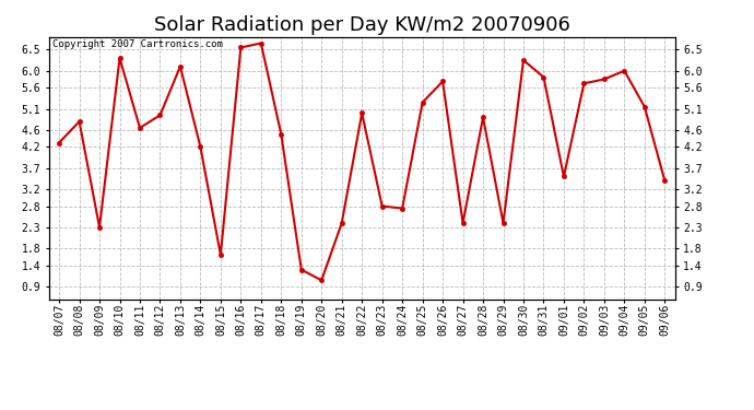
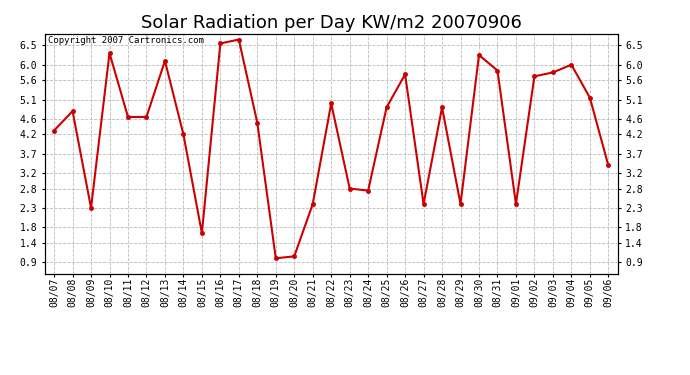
08/12: 4.95 -> 4.65
08/19: 1.30 -> 1.00
08/25: 5.25 -> 4.90
09/01: 3.50 -> 2.40
